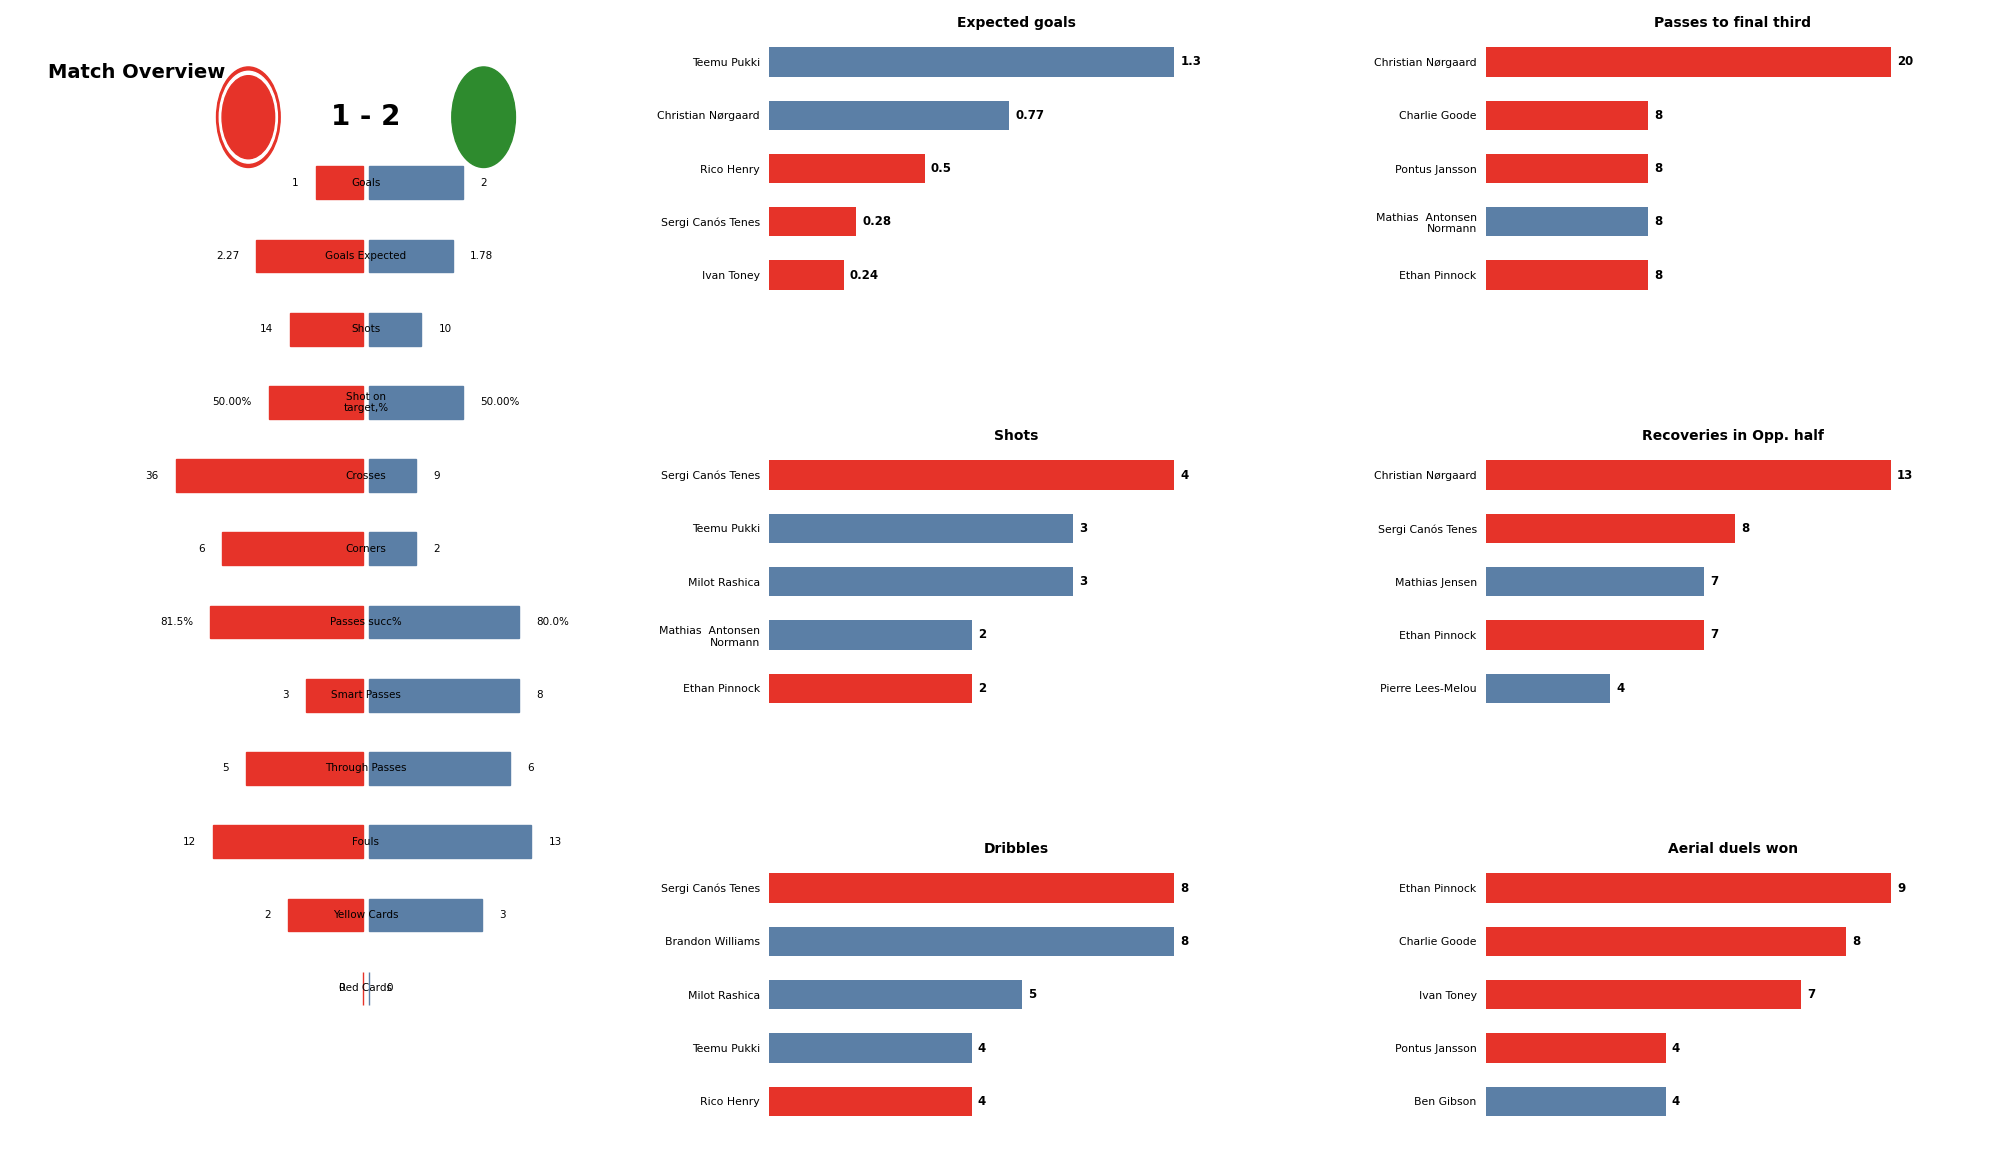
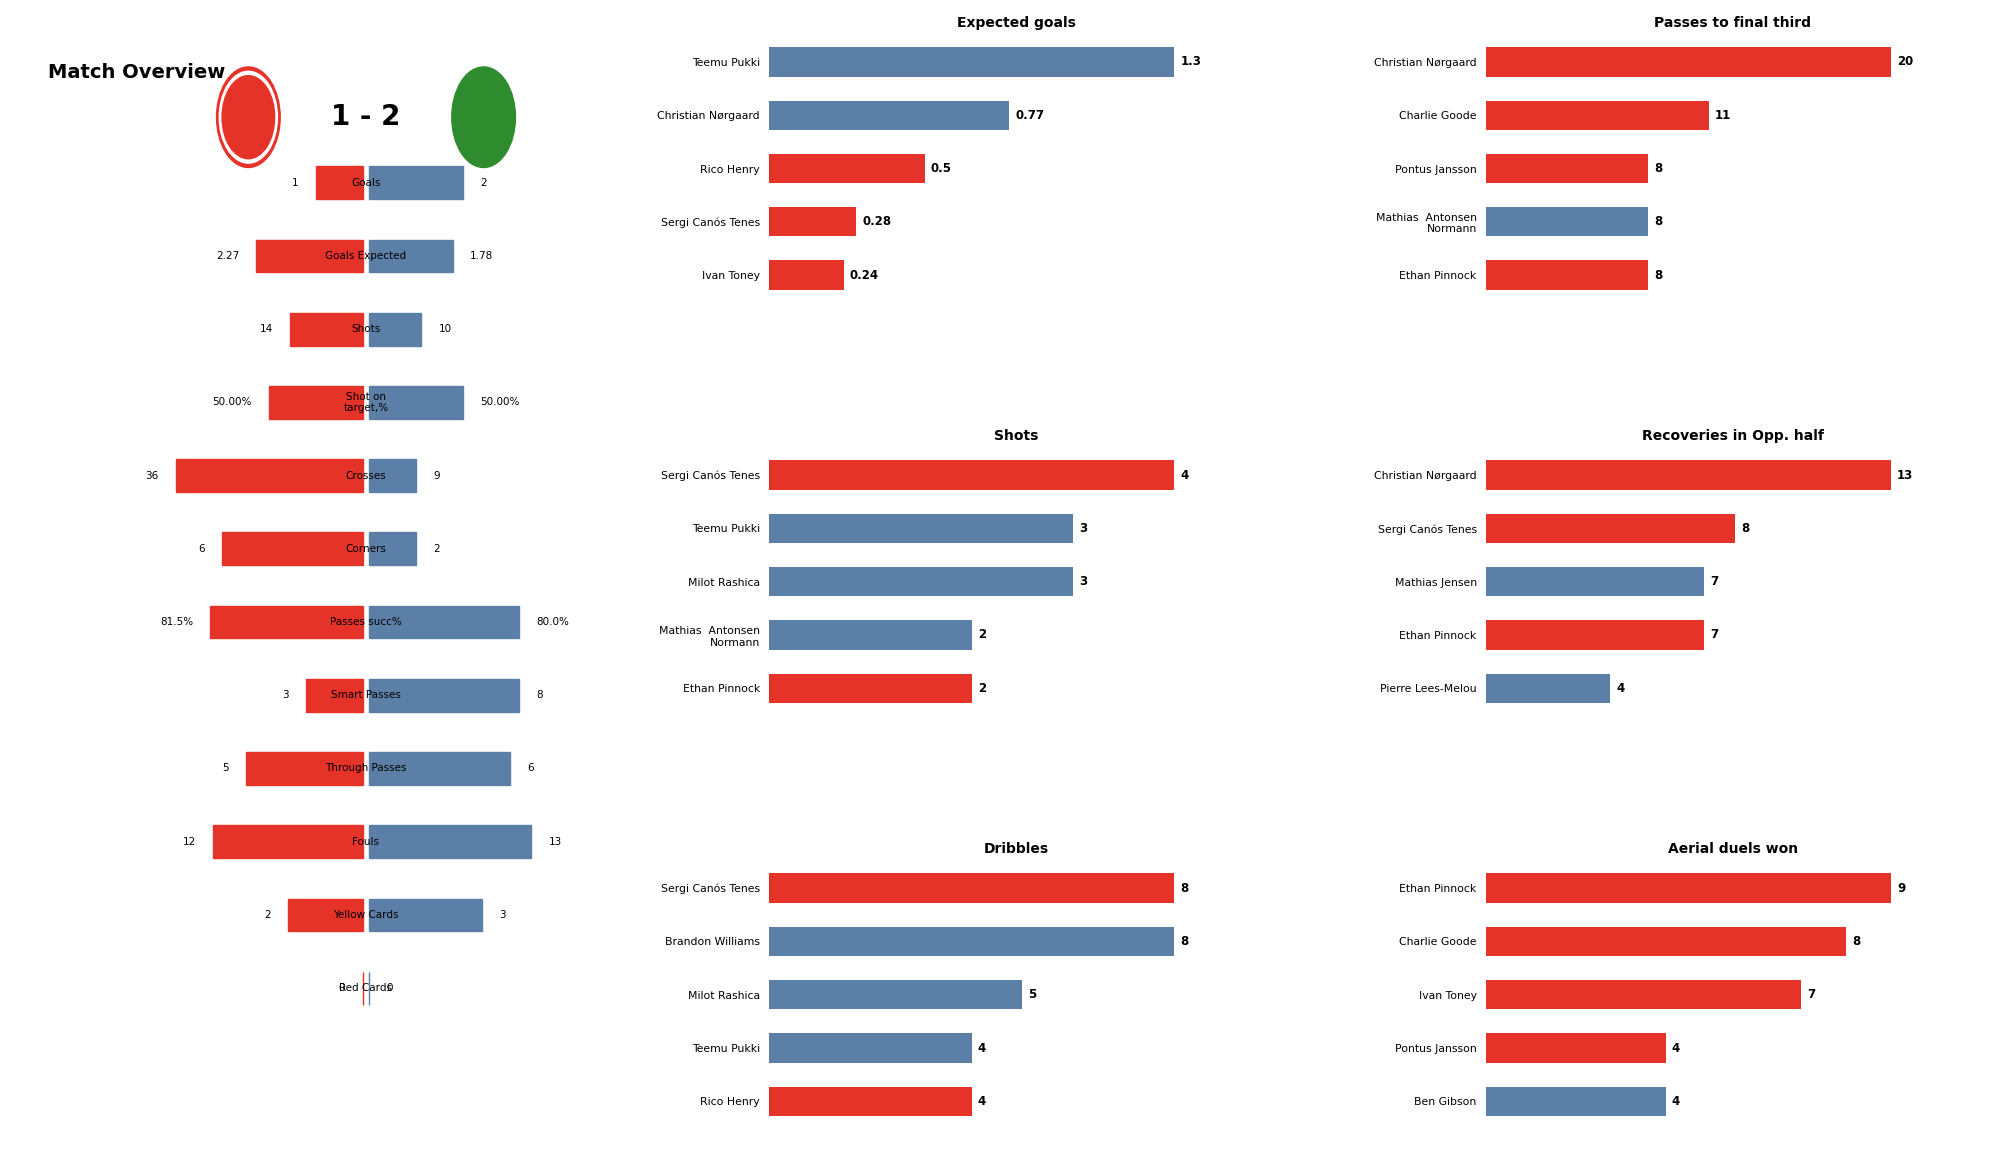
Passes to final third/Charlie Goode: 8 -> 11
